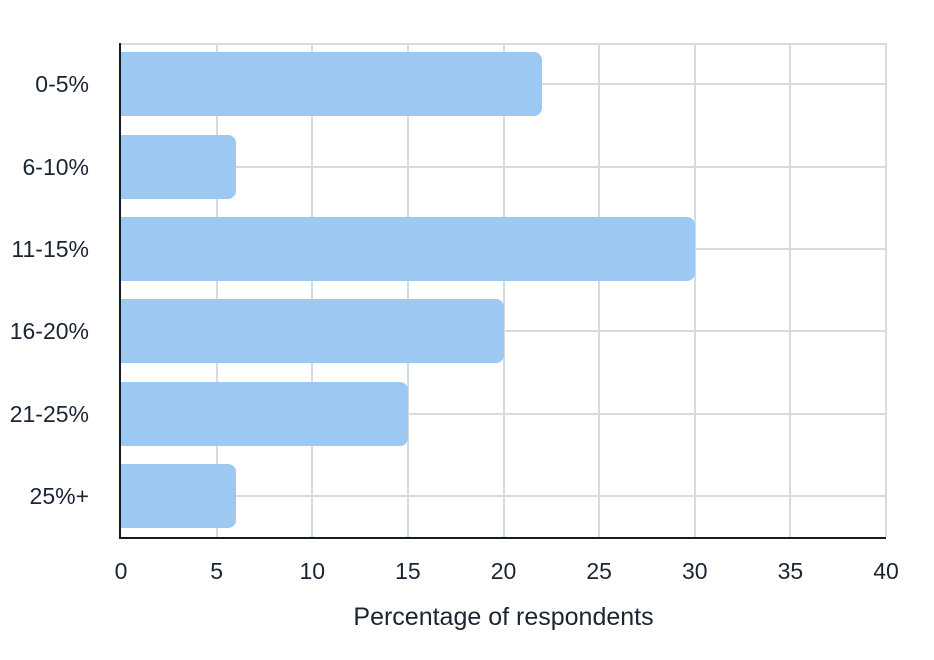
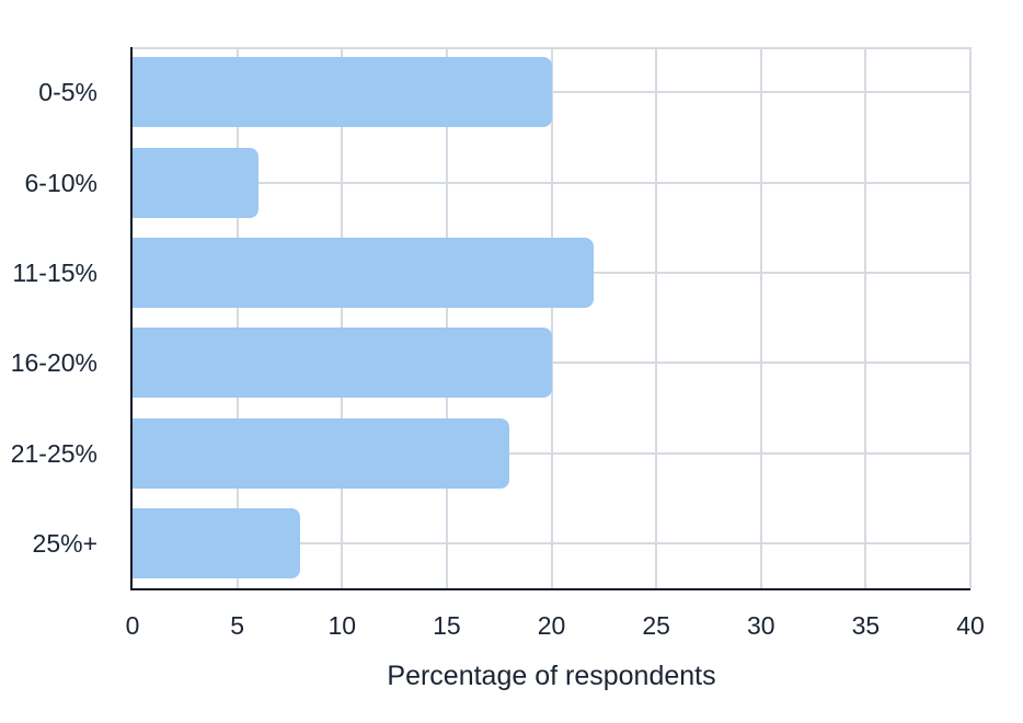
0-5%: 22 -> 20
11-15%: 30 -> 22
21-25%: 15 -> 18
25%+: 6 -> 8
